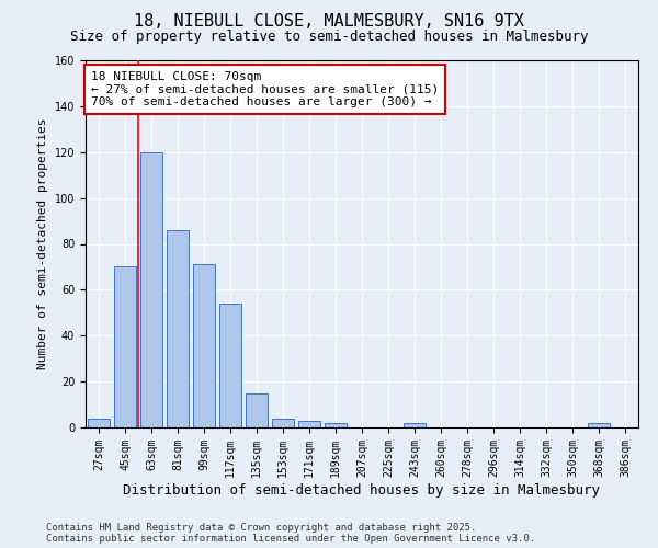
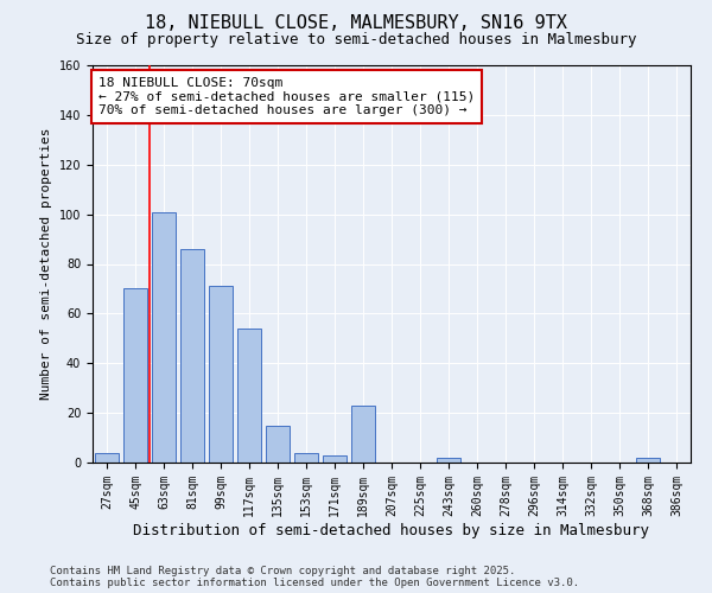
63sqm: 120 -> 101
189sqm: 2 -> 23
